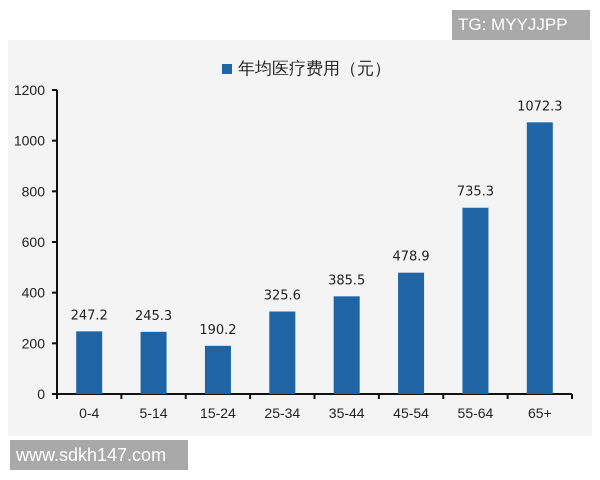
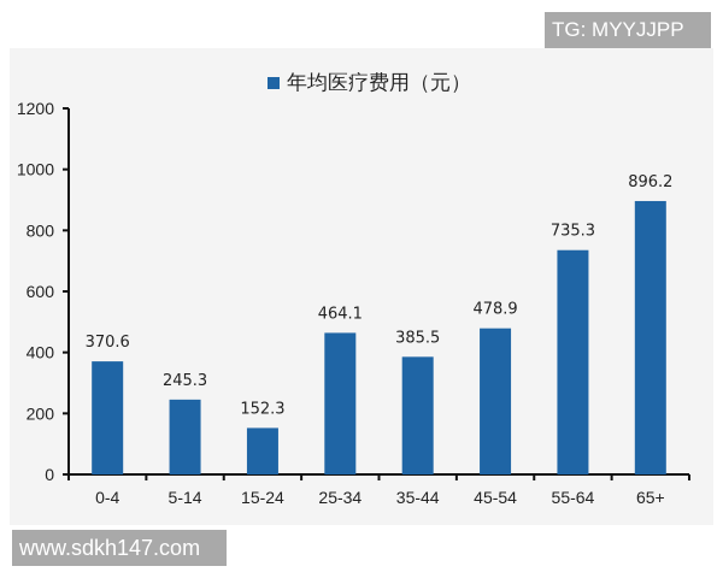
0-4: 247.2 -> 370.6
15-24: 190.2 -> 152.3
25-34: 325.6 -> 464.1
65+: 1072.3 -> 896.2
